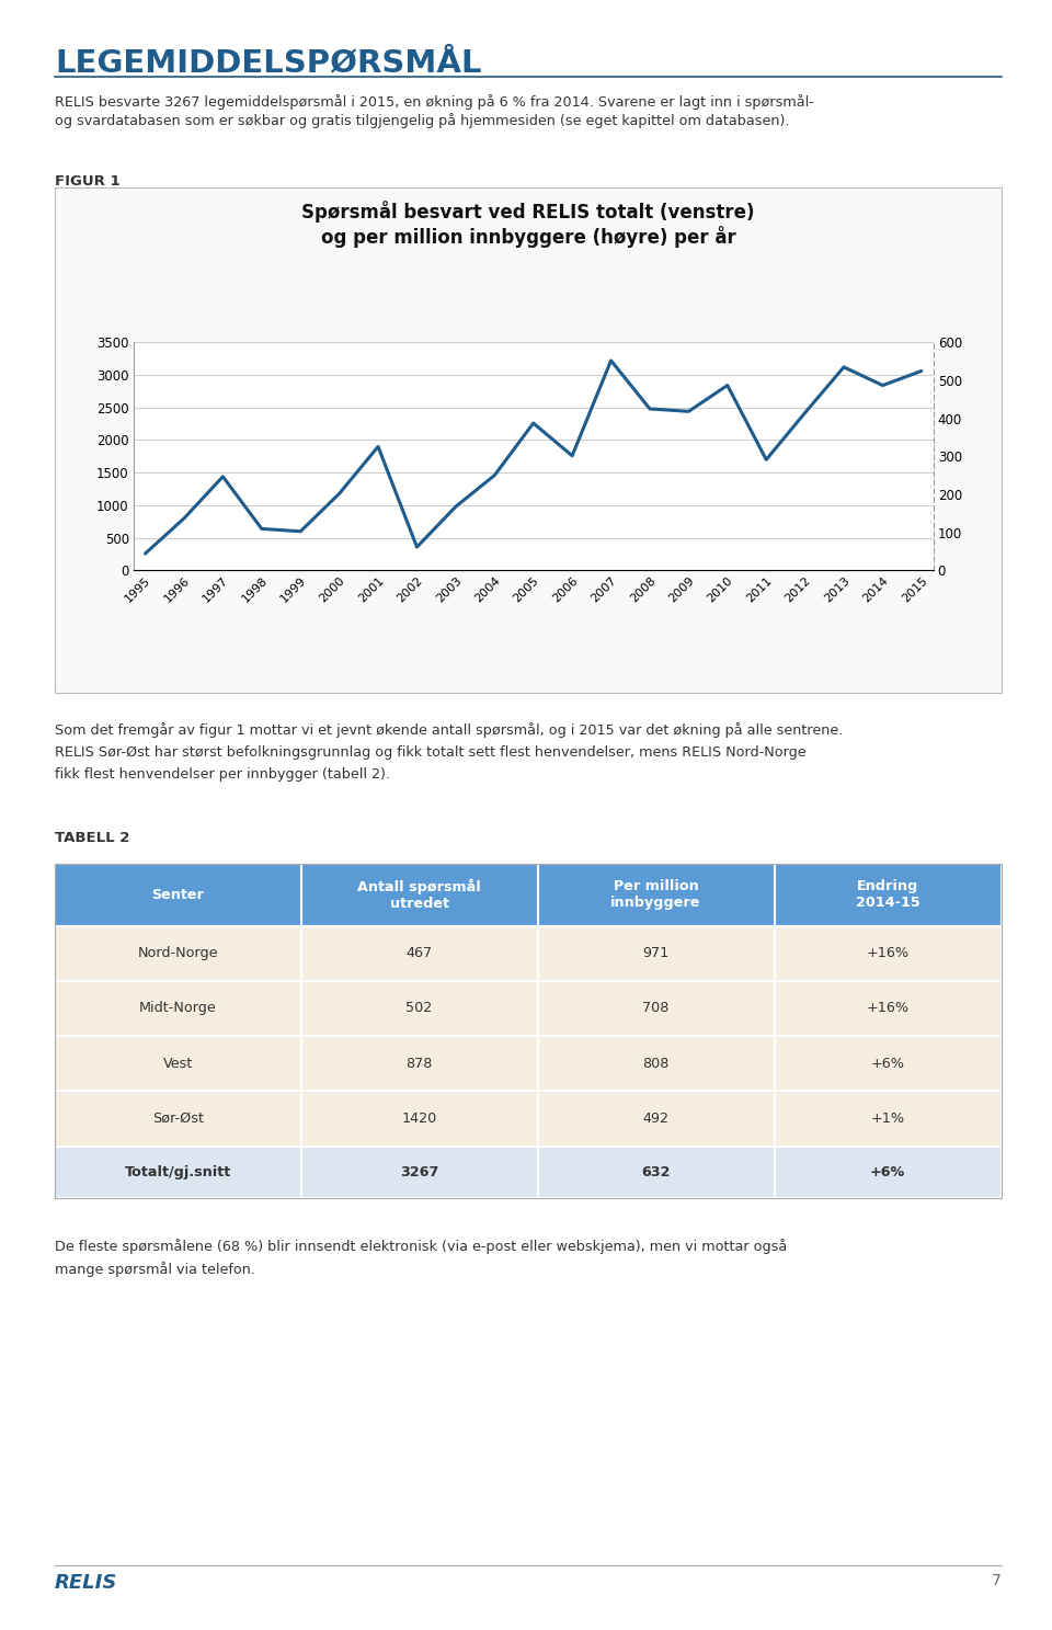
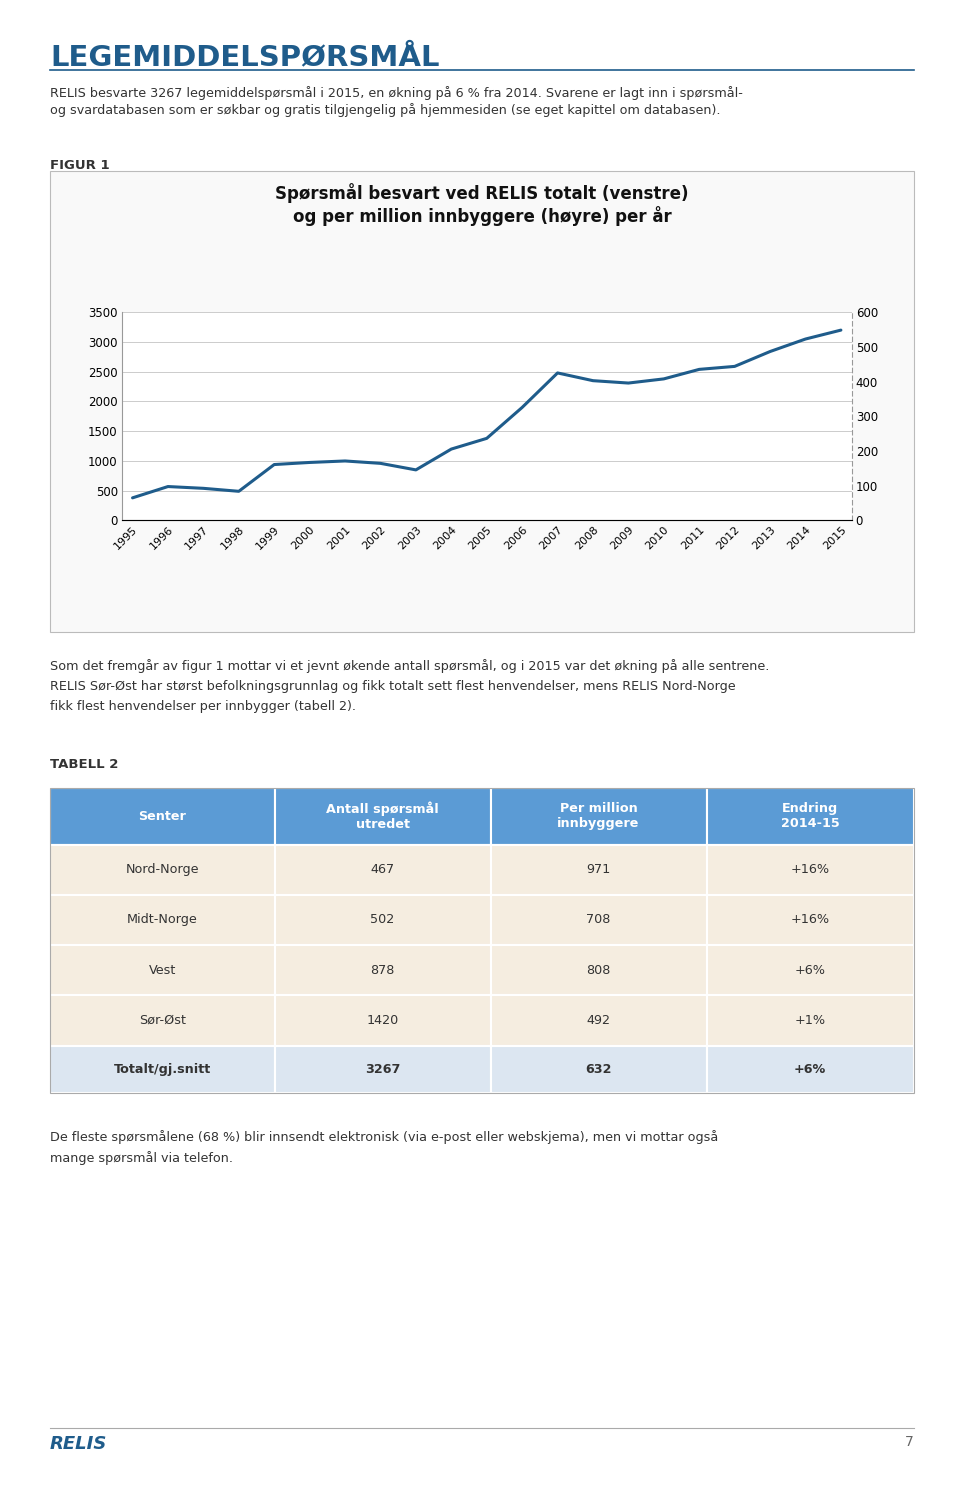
1995: 260 -> 380
1996: 800 -> 570
1997: 1440 -> 540
1998: 640 -> 490
1999: 600 -> 940
2000: 1180 -> 980
2001: 1900 -> 1000
2002: 360 -> 960
2003: 980 -> 850
2004: 1460 -> 1200
2005: 2260 -> 1380
2006: 1760 -> 1900
2007: 3220 -> 2480
2008: 2480 -> 2350
2009: 2440 -> 2310
2010: 2840 -> 2380
2011: 1700 -> 2540
2012: 2420 -> 2590
2013: 3120 -> 2840
2014: 2840 -> 3050
2015: 3060 -> 3200
